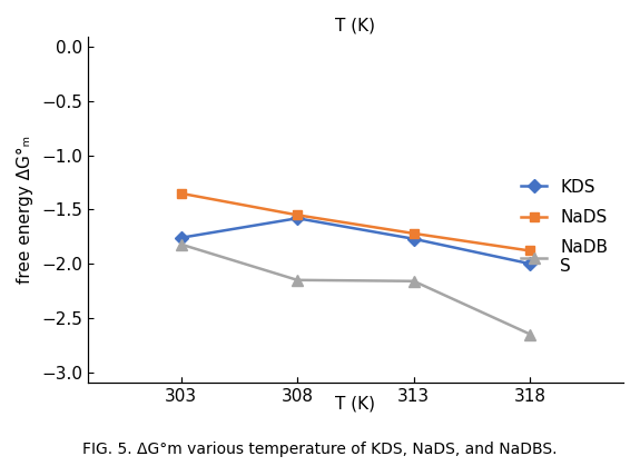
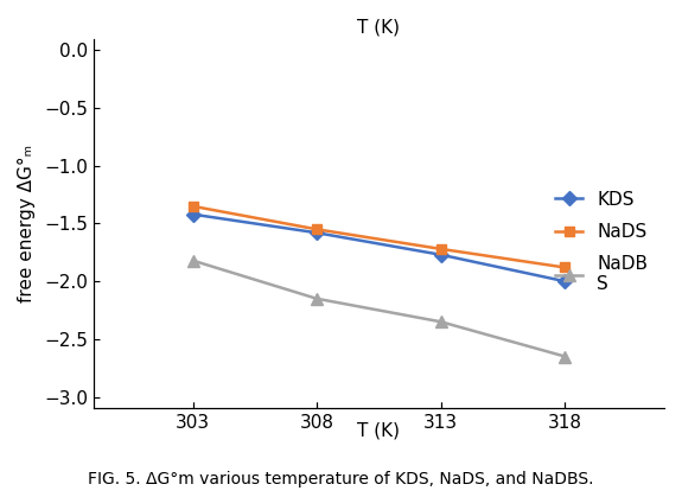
KDS/303: -1.76 -> -1.42
NaDB S/313: -2.16 -> -2.35
